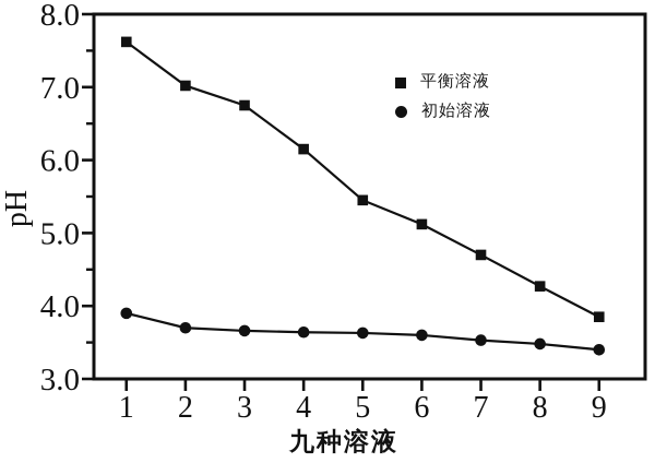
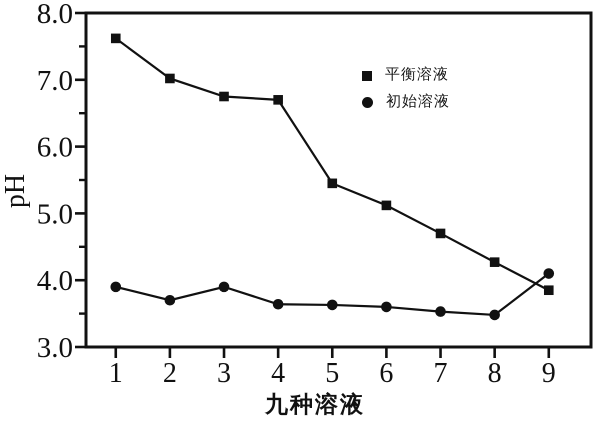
初始溶液/3: 3.7 -> 3.9
平衡溶液/4: 6.2 -> 6.7
初始溶液/9: 3.4 -> 4.1
